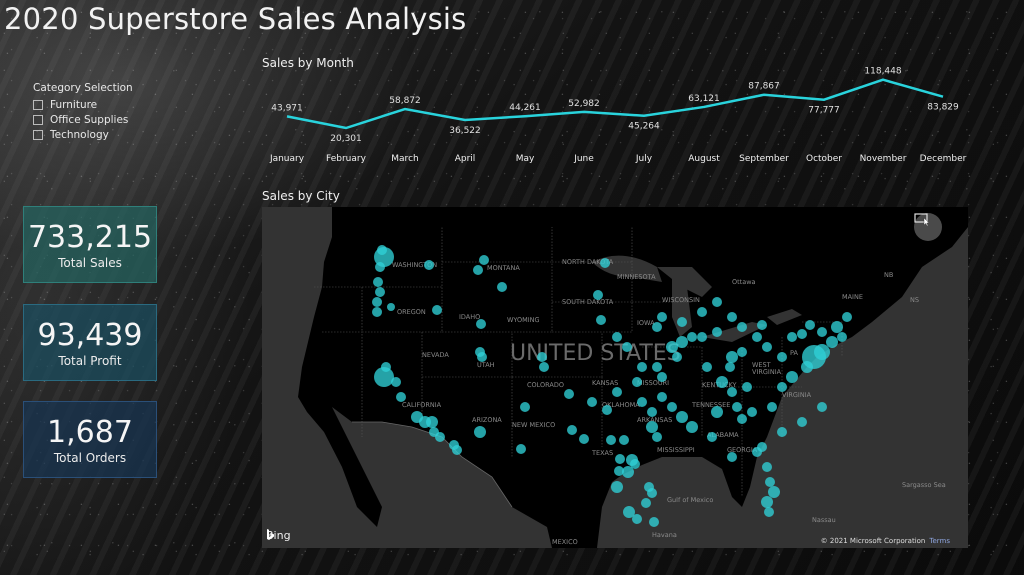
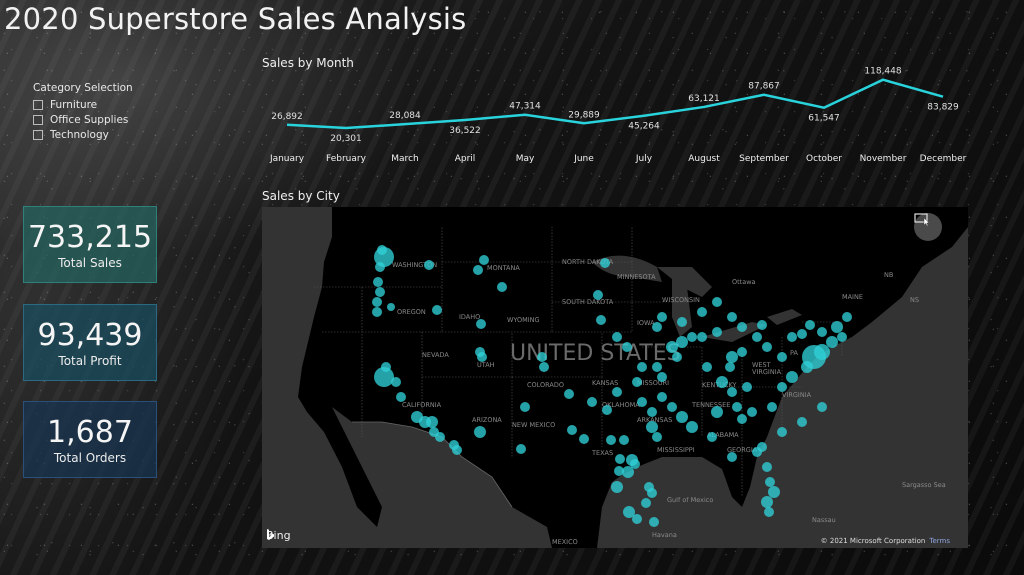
January: 43,971 -> 26,892
March: 58,872 -> 28,084
May: 44,261 -> 47,314
June: 52,982 -> 29,889
October: 77,777 -> 61,547
